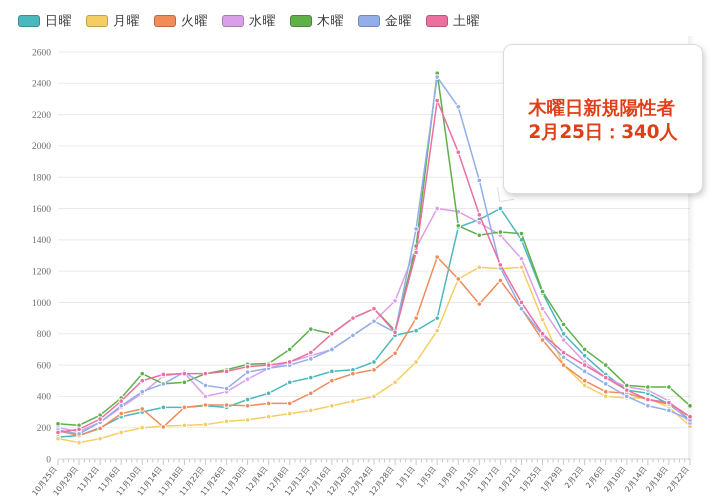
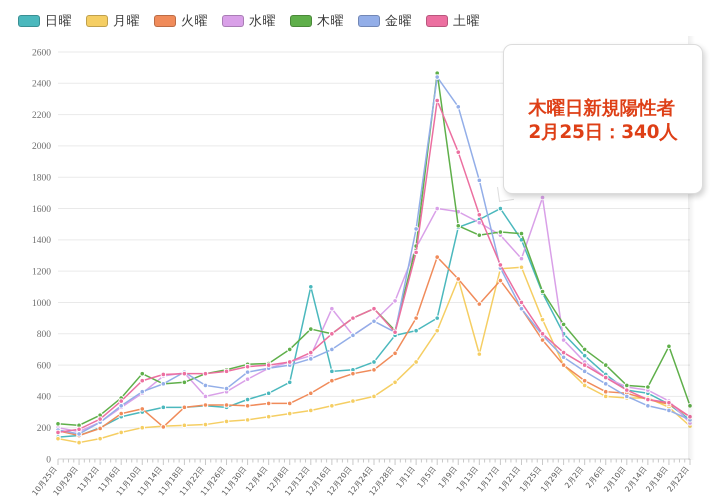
日曜/12月12日: 520 -> 1100
水曜/12月16日: 700 -> 960
月曜/1月13日: 1220 -> 670
水曜/1月25日: 960 -> 1670
木曜/2月18日: 460 -> 720
